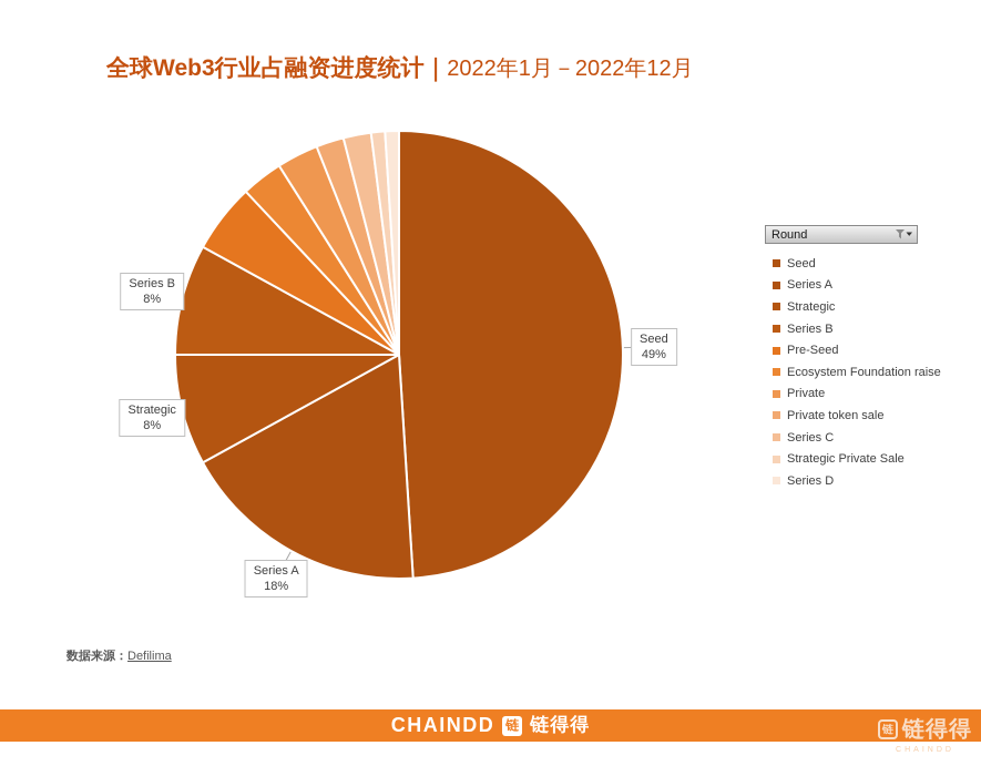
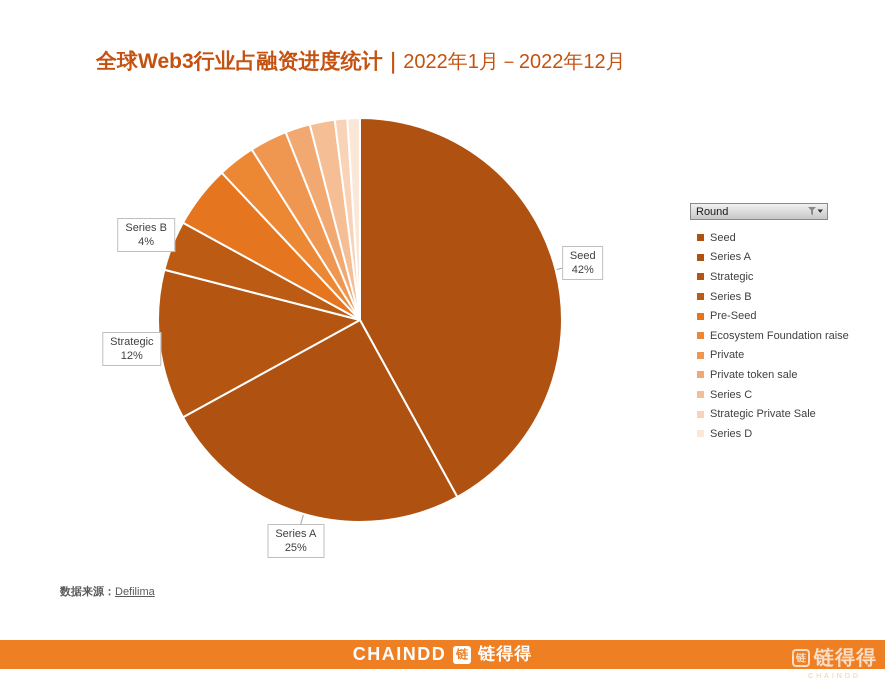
Seed: 49% -> 42%
Series A: 18% -> 25%
Strategic: 8% -> 12%
Series B: 8% -> 4%
